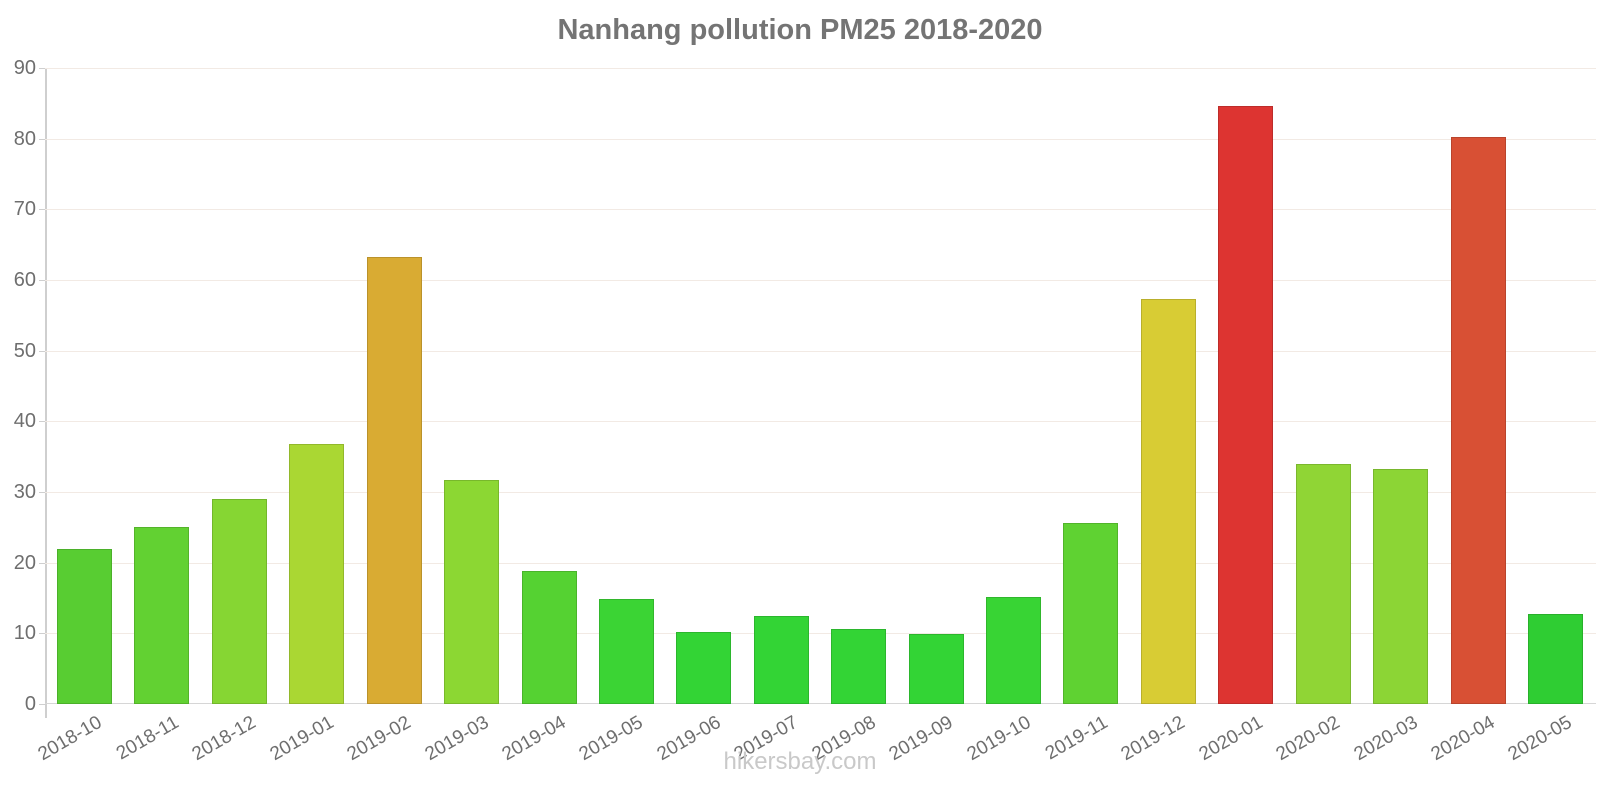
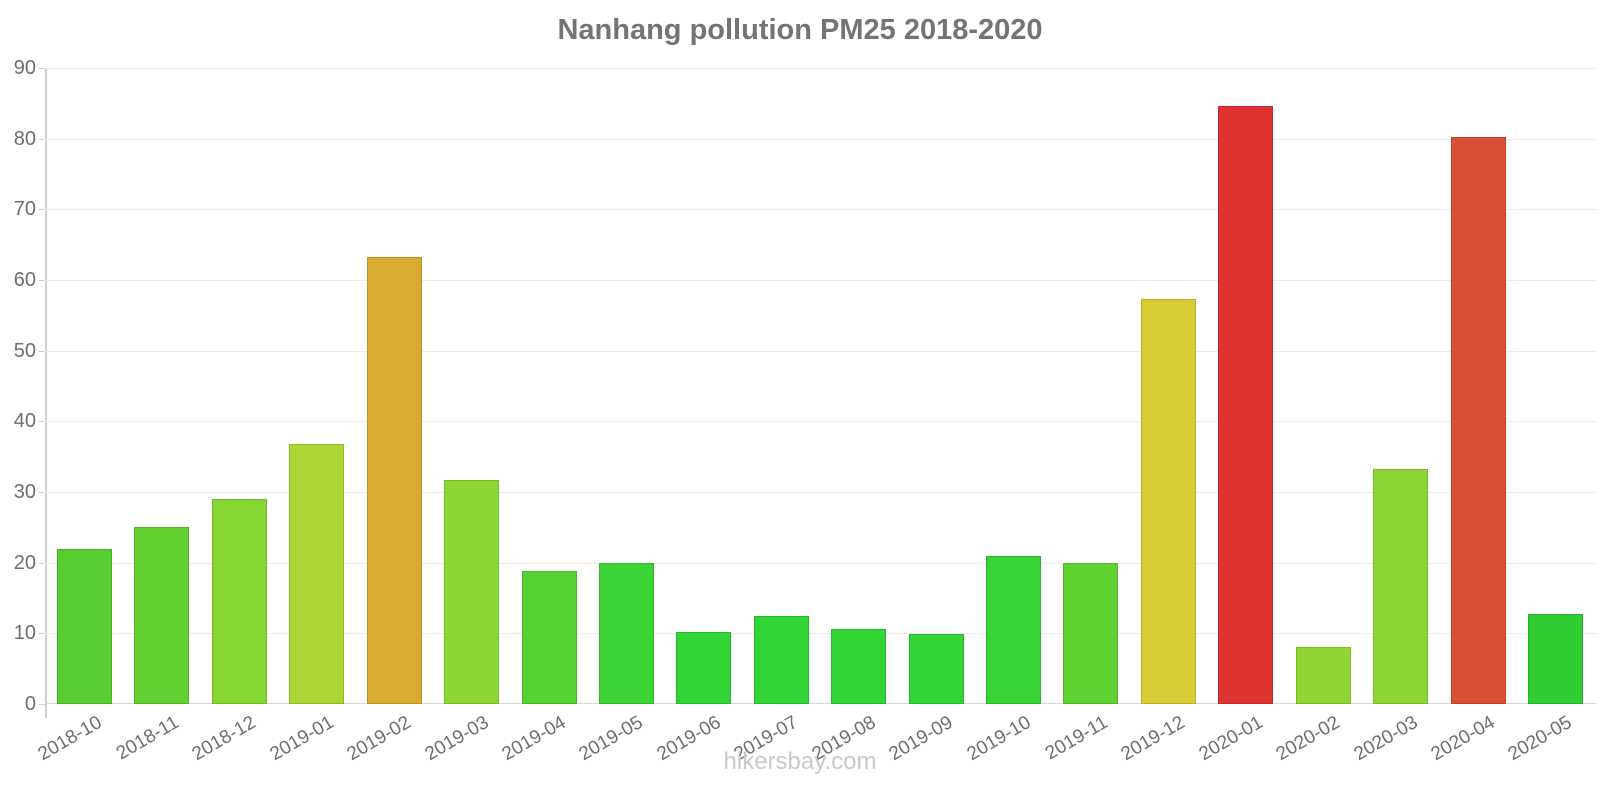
2019-05: 15 -> 20
2019-10: 15 -> 21
2019-11: 26 -> 20
2020-02: 34 -> 8
